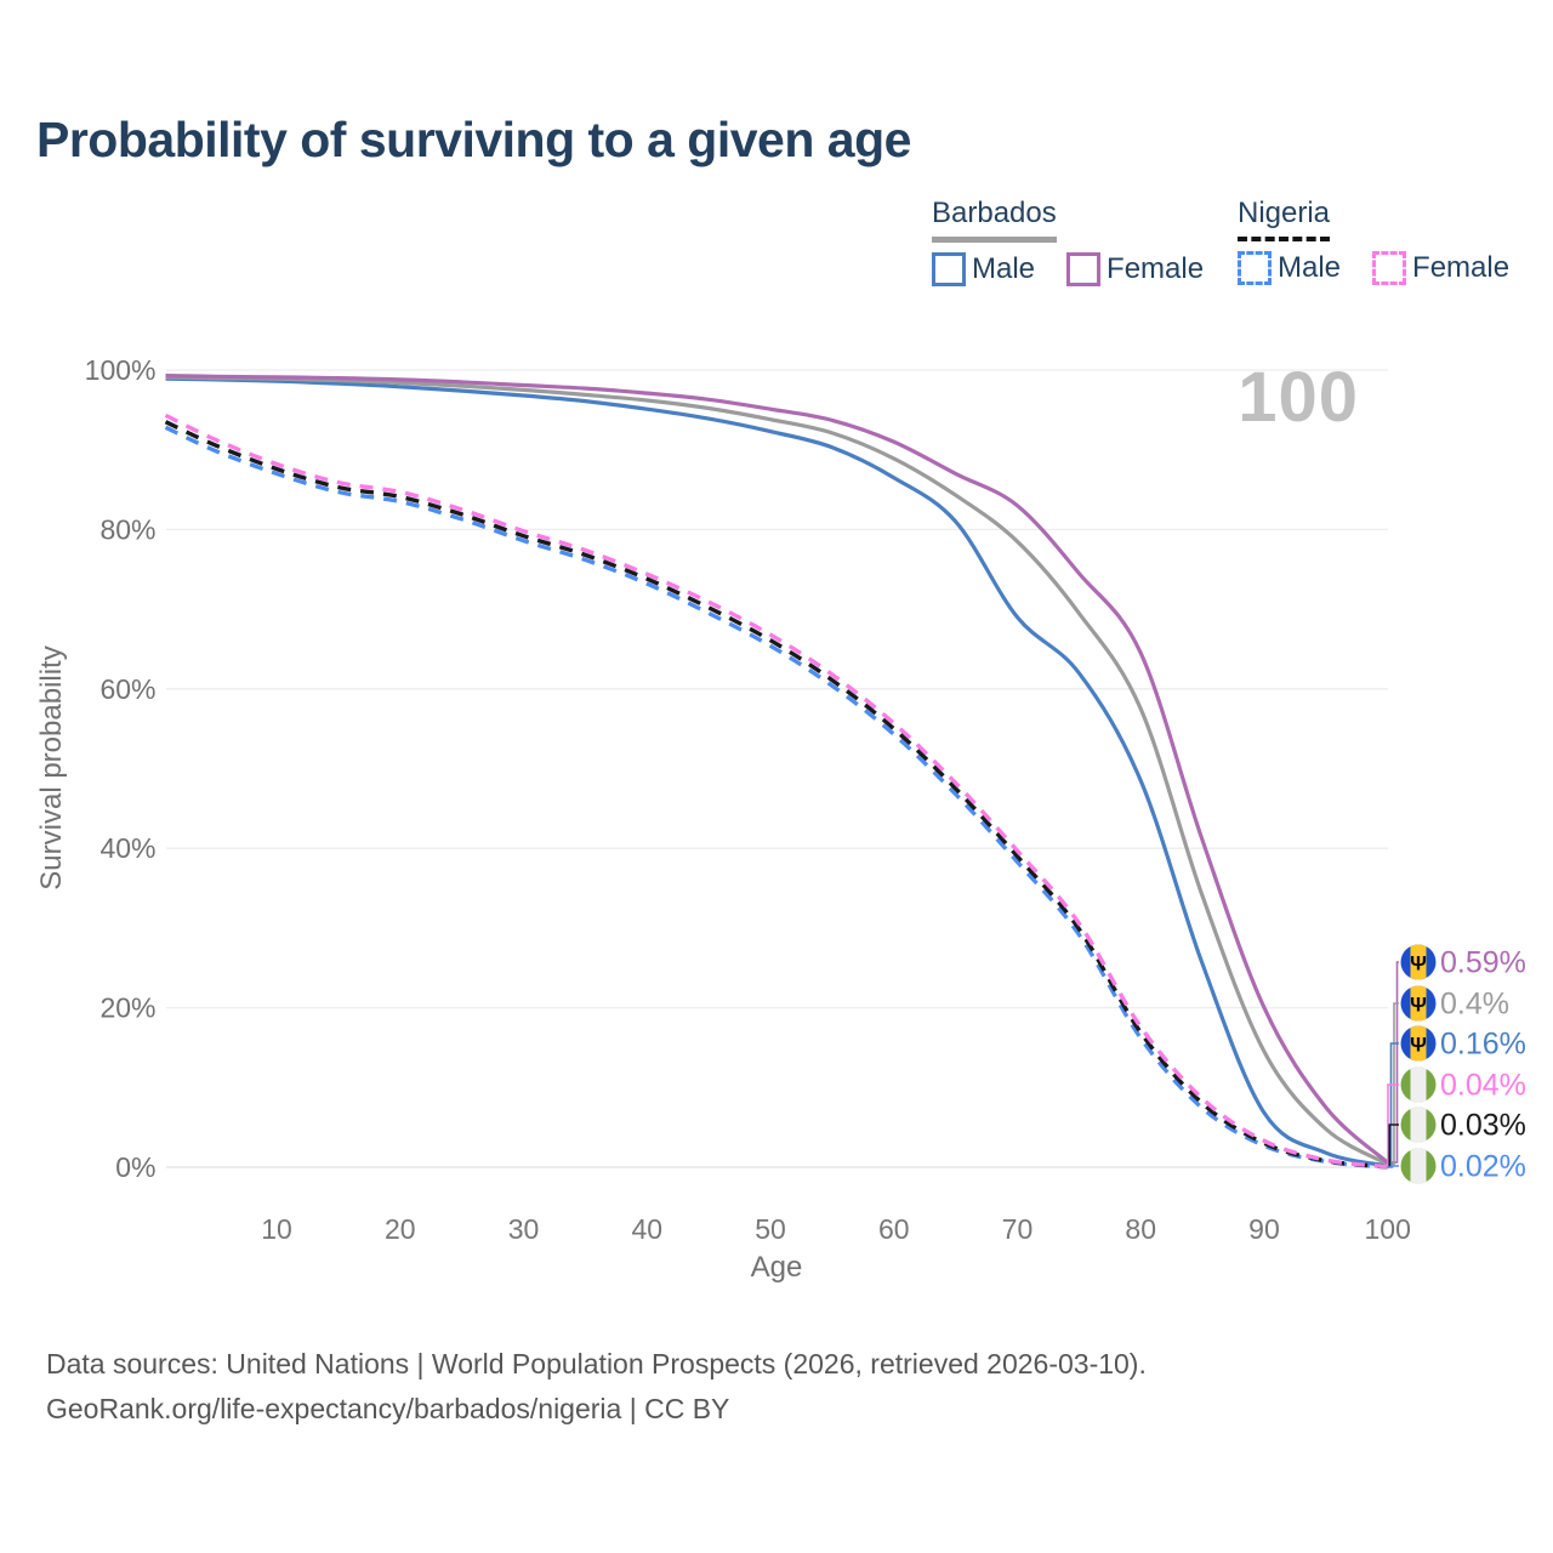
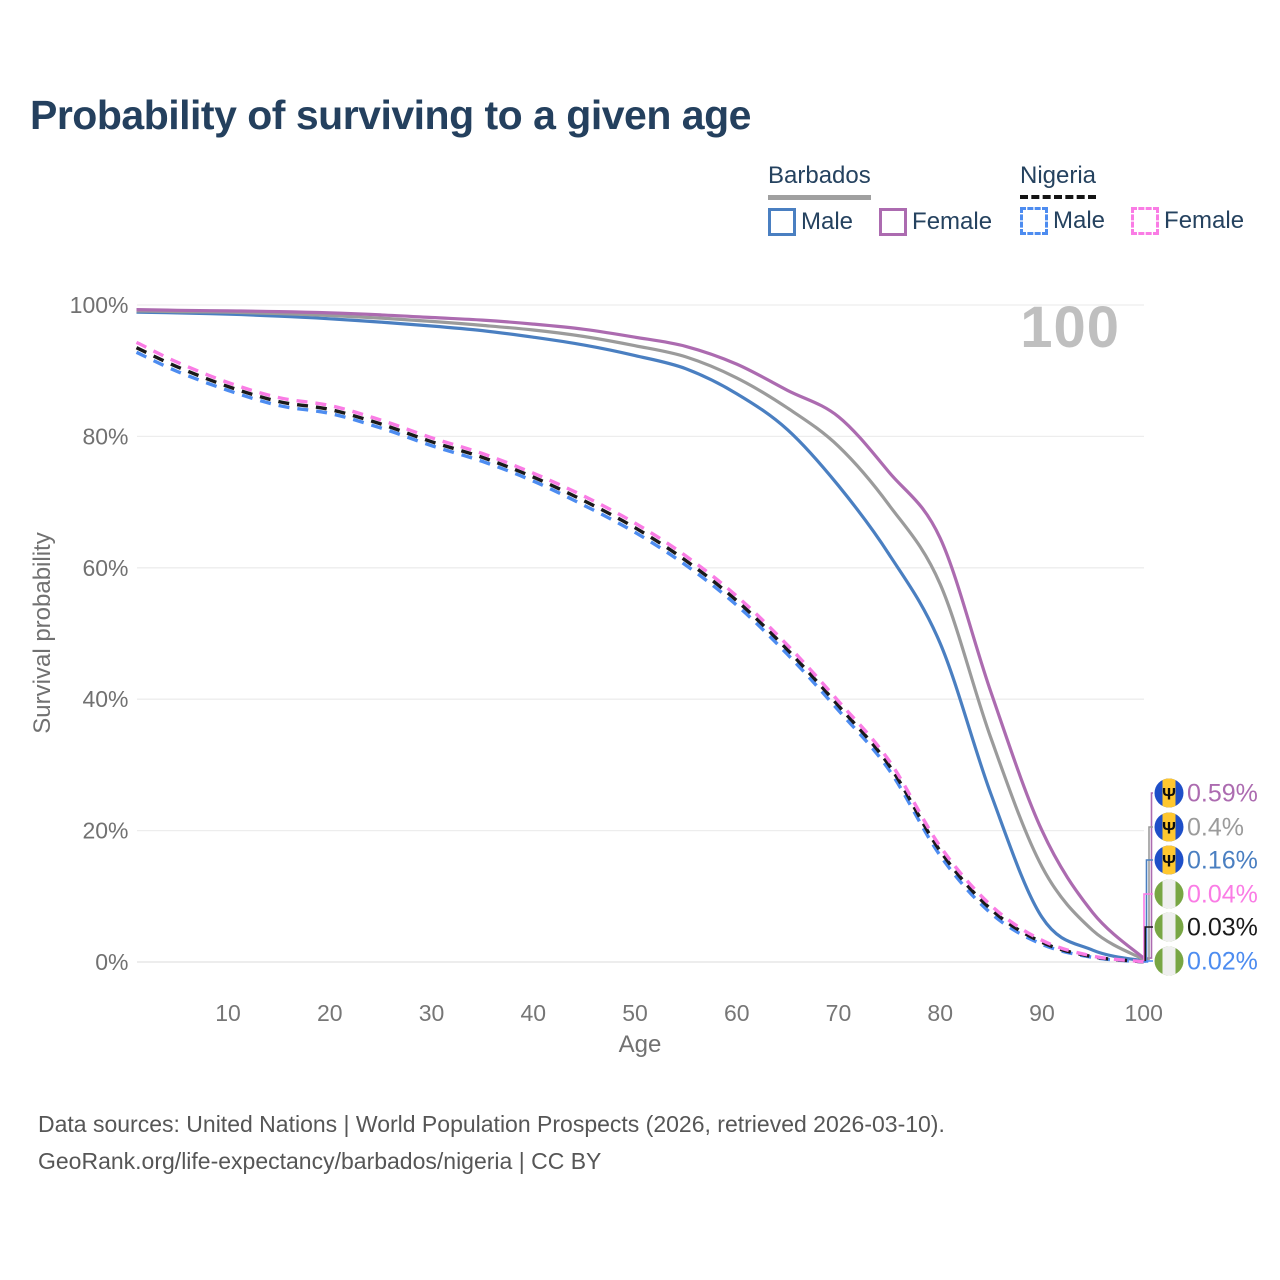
Barbados Male/70: 69% -> 72%
